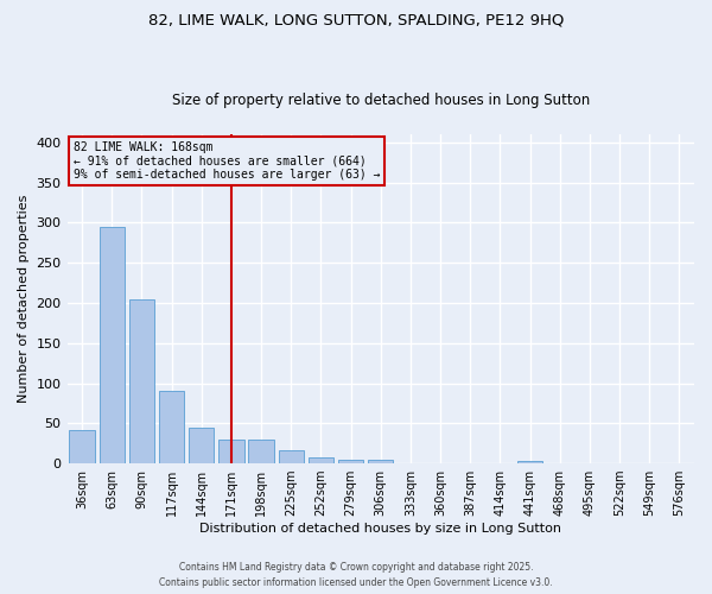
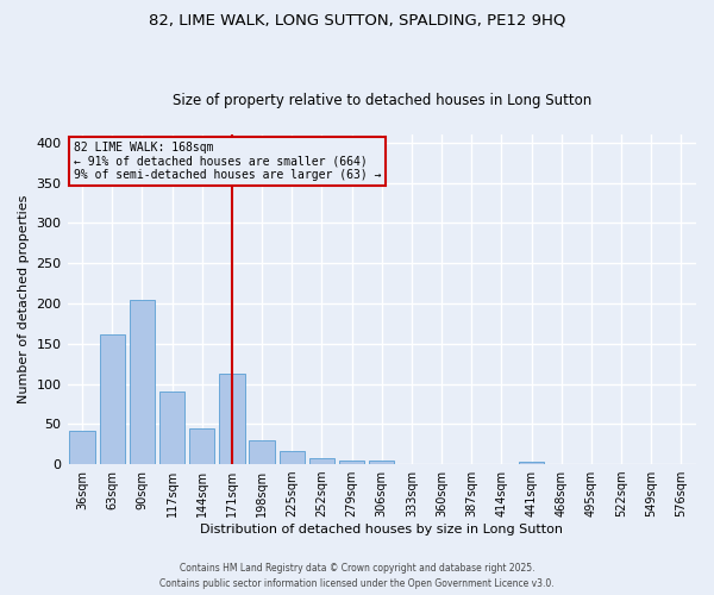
63sqm: 294 -> 162
171sqm: 30 -> 112
